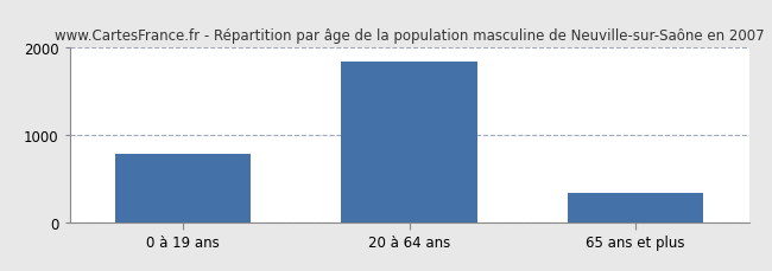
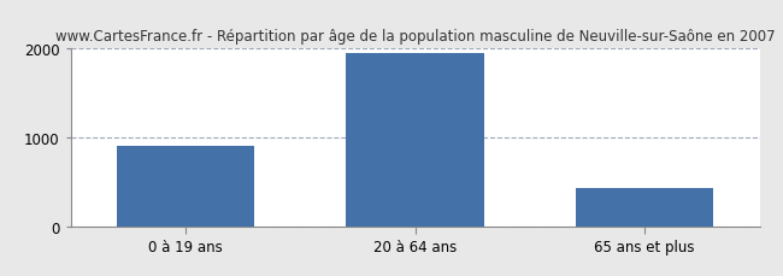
0 à 19 ans: 780 -> 900
20 à 64 ans: 1840 -> 1950
65 ans et plus: 340 -> 430
